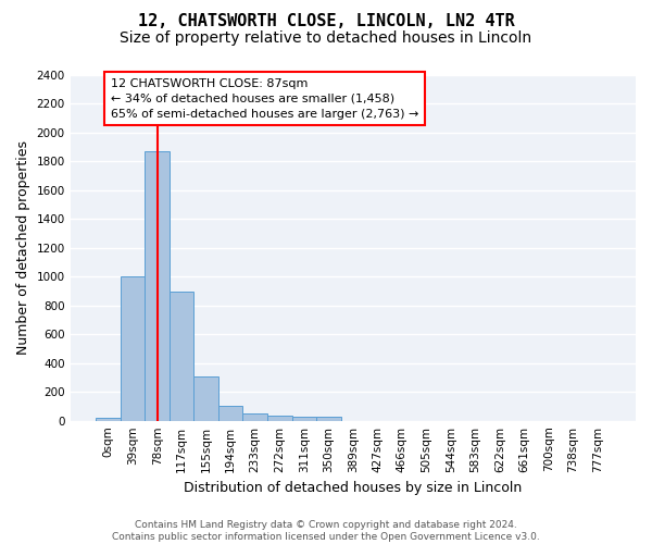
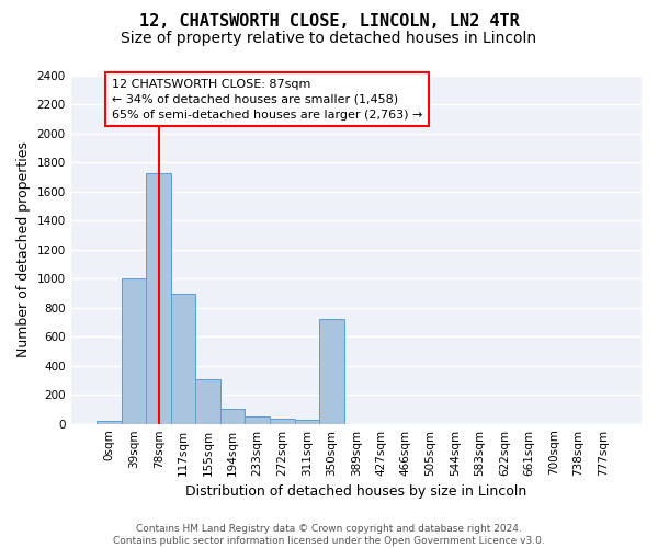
78sqm: 1870 -> 1730
350sqm: 20 -> 720
